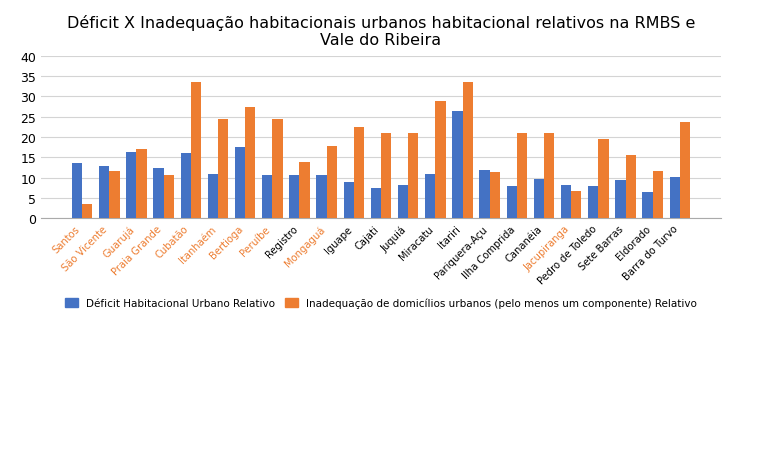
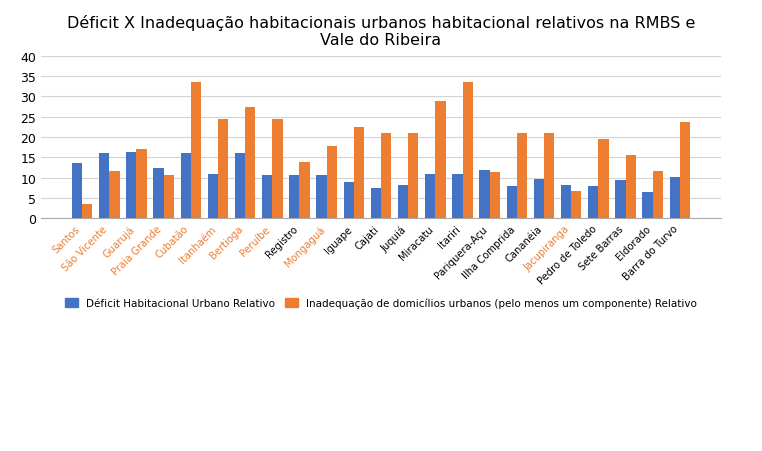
Déficit Habitacional Urbano Relativo/São Vicente: 13.0 -> 16.1
Déficit Habitacional Urbano Relativo/Bertioga: 17.5 -> 16.0
Déficit Habitacional Urbano Relativo/Itariri: 26.5 -> 11.0
